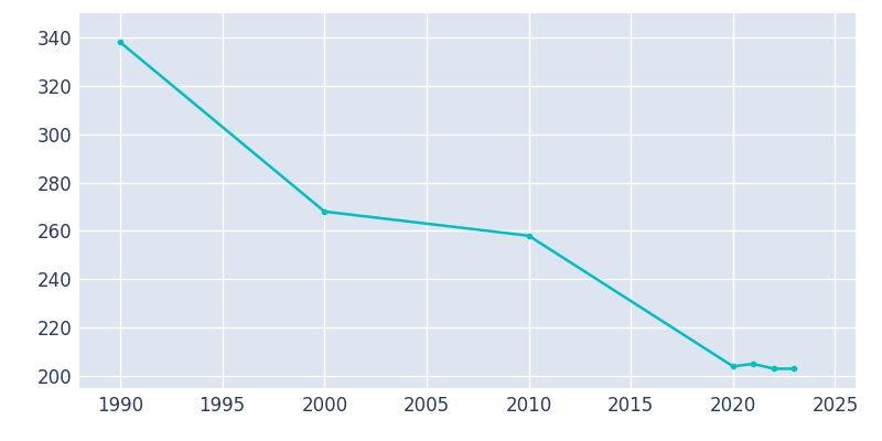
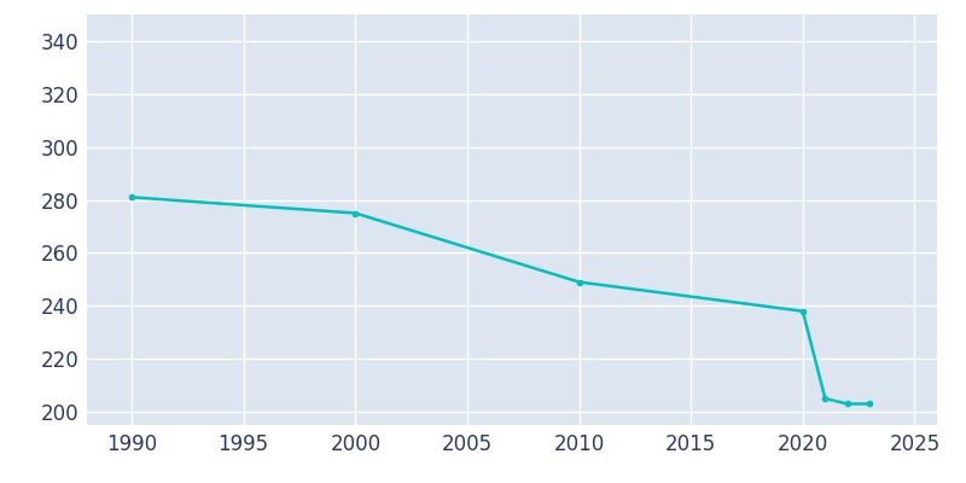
1990: 338 -> 281
2000: 268 -> 275
2010: 258 -> 249
2020: 204 -> 238
